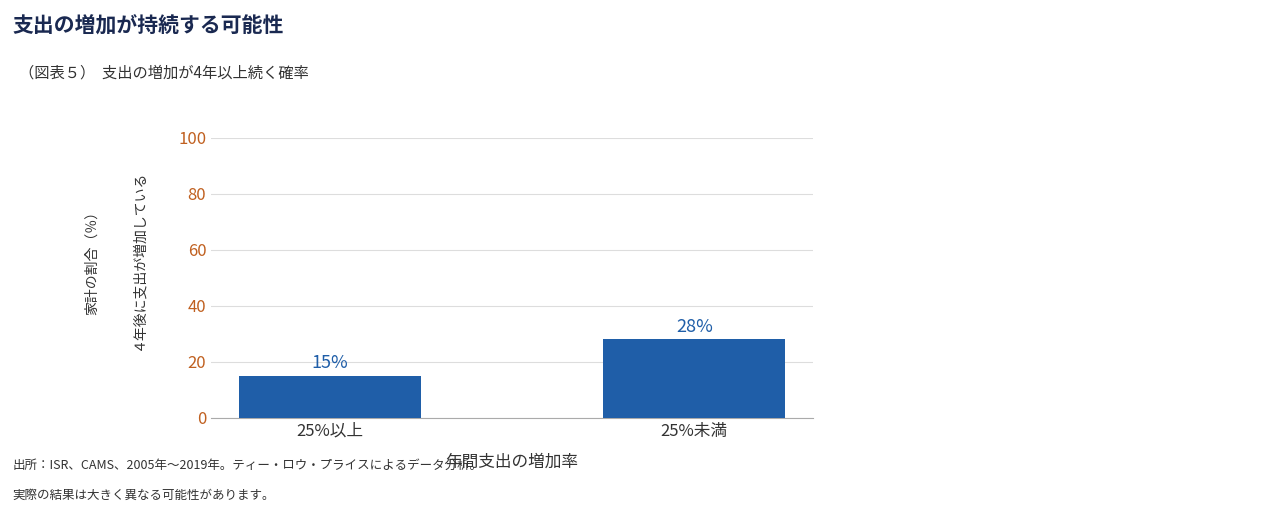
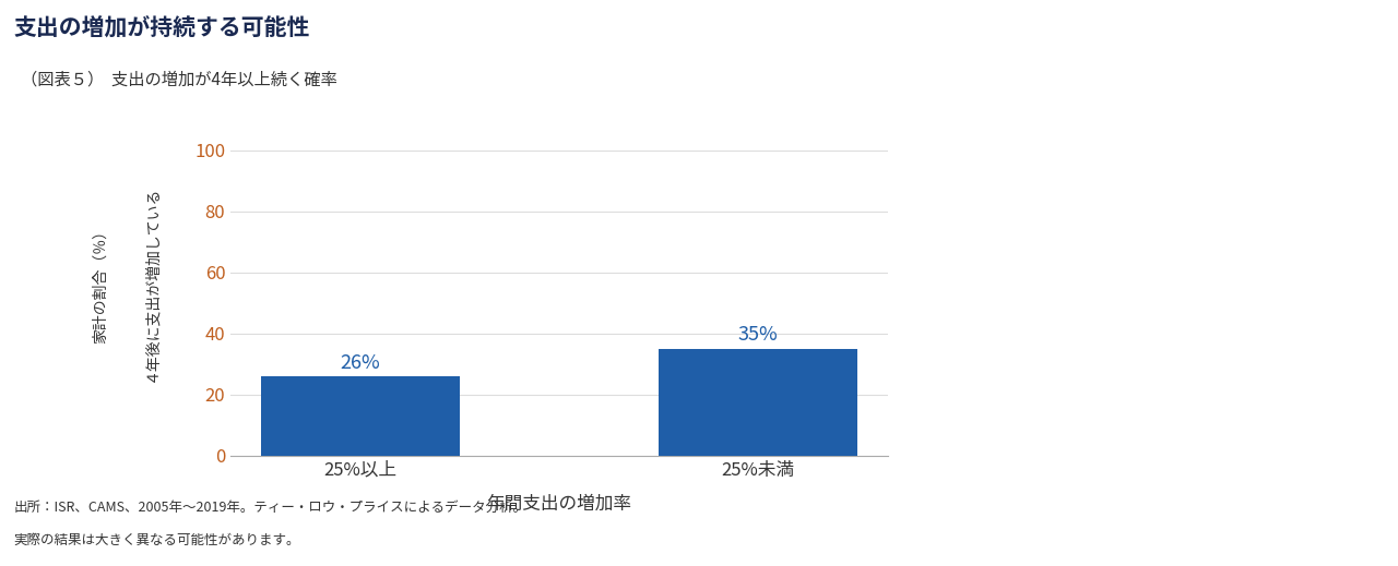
25%以上: 15% -> 26%
25%未満: 28% -> 35%
